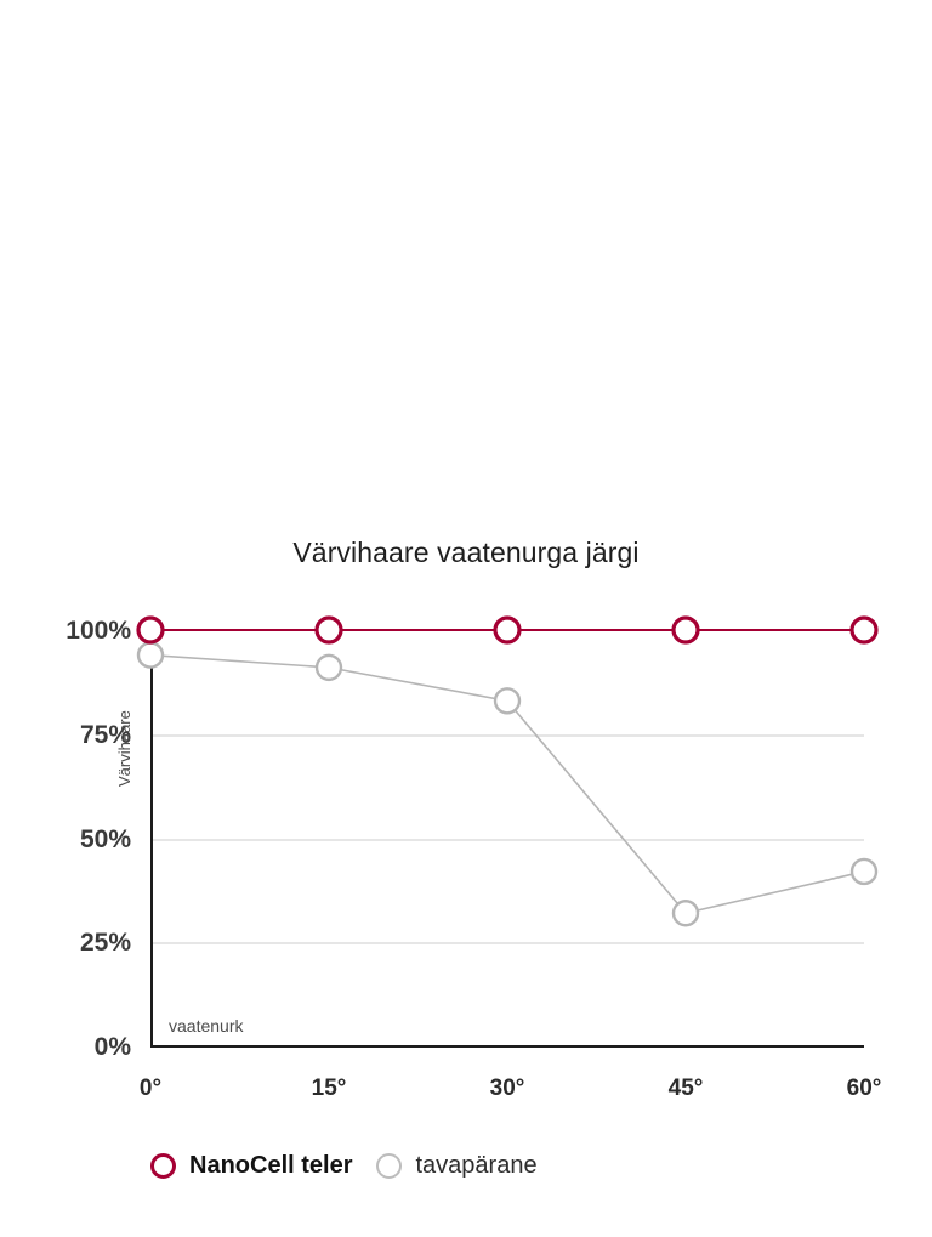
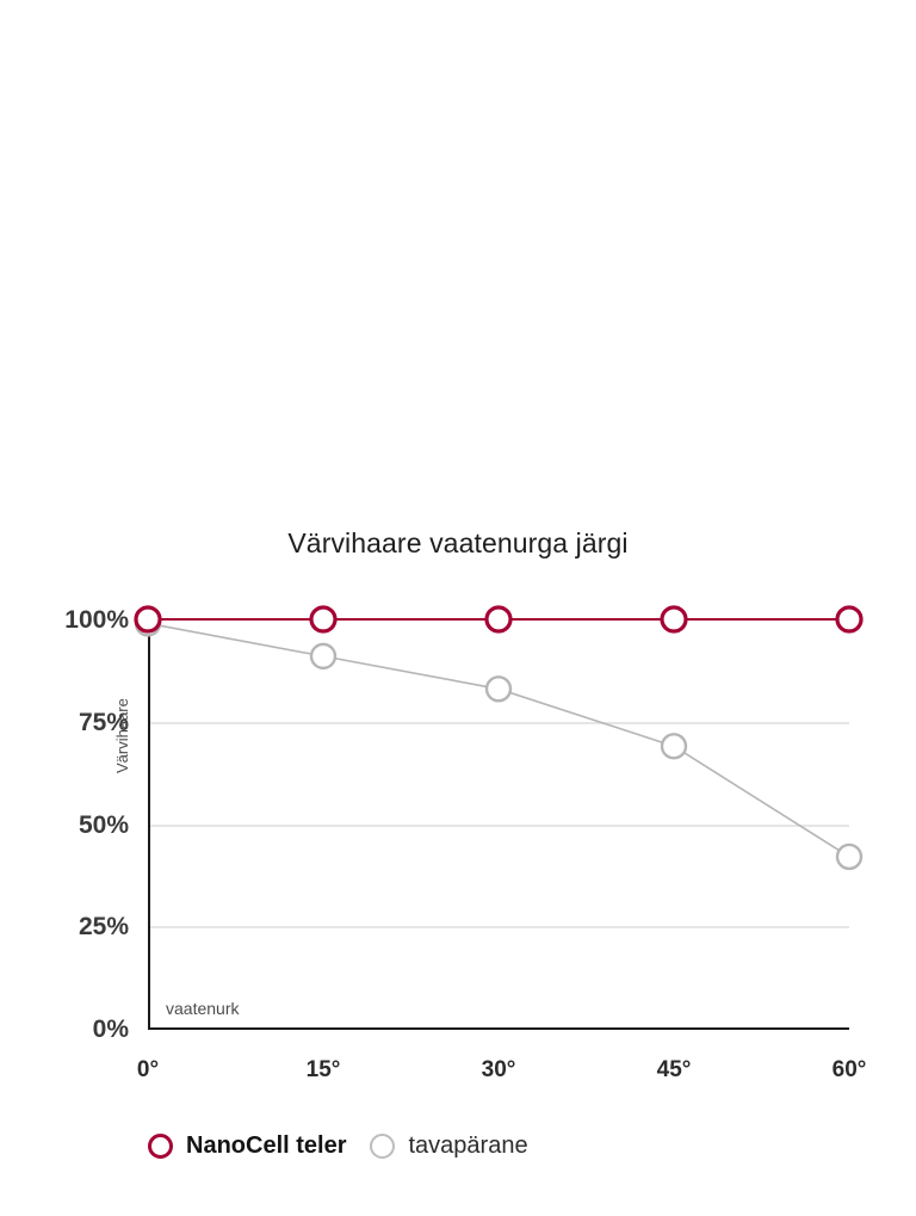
tavapärane/0°: 94% -> 99%
tavapärane/45°: 32% -> 69%
